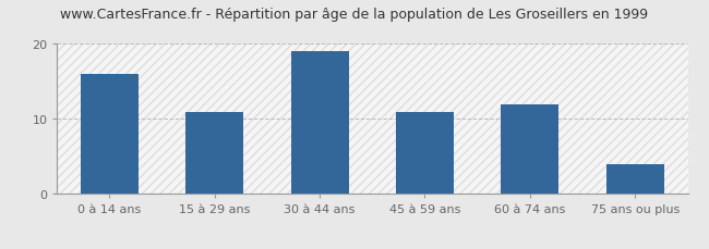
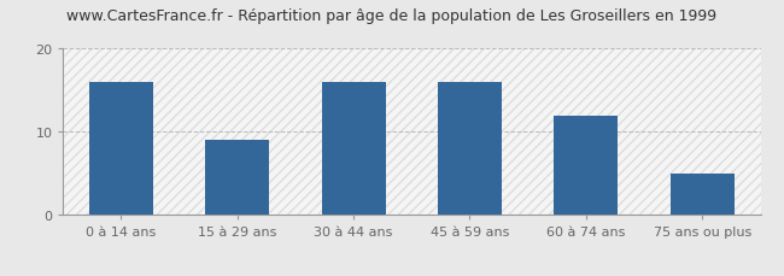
15 à 29 ans: 11 -> 9
30 à 44 ans: 19 -> 16
45 à 59 ans: 11 -> 16
75 ans ou plus: 4 -> 5
